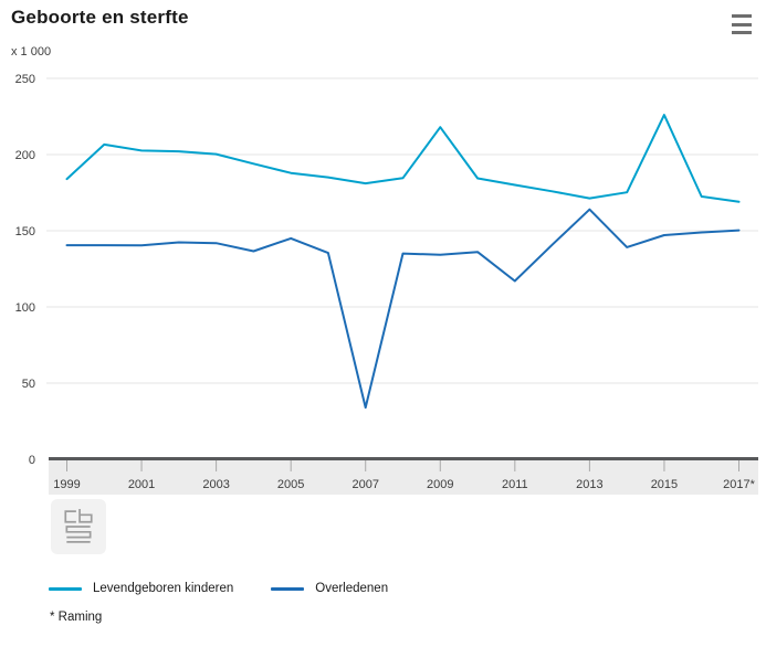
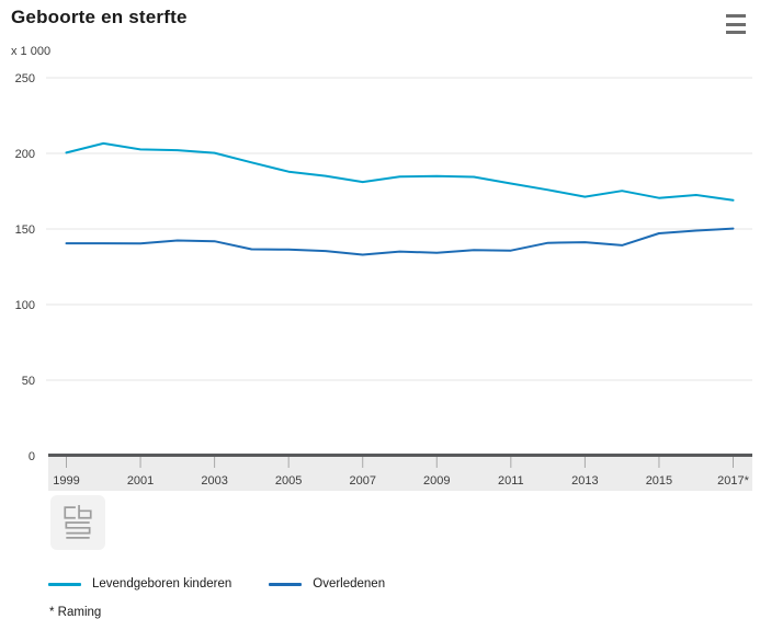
Levendgeboren kinderen/1999: 184 -> 200
Overledenen/2005: 145 -> 136
Overledenen/2007: 34 -> 133
Levendgeboren kinderen/2009: 218 -> 185
Overledenen/2011: 117 -> 136
Overledenen/2013: 164 -> 141
Levendgeboren kinderen/2015: 226 -> 170
